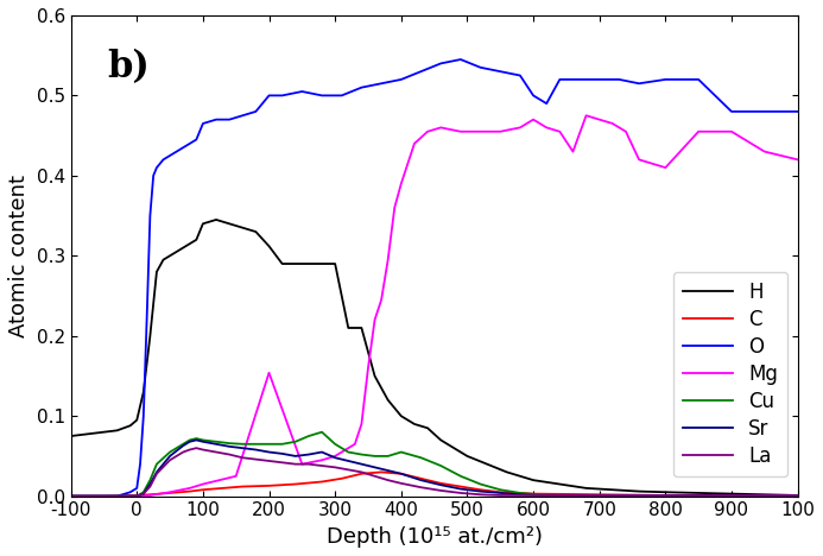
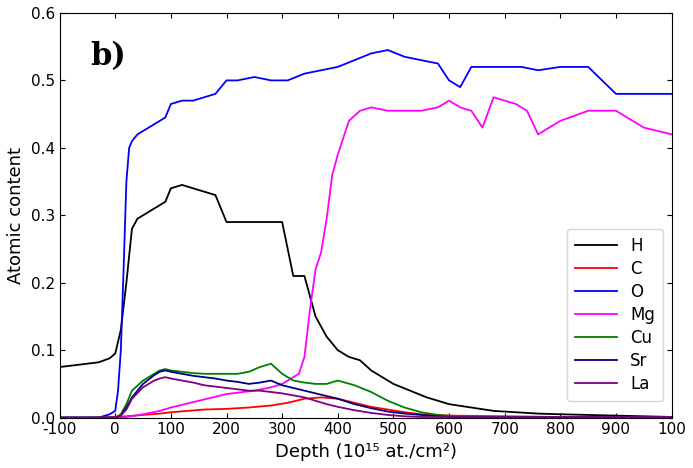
H/200: 0.312 -> 0.290
Mg/200: 0.154 -> 0.035
Mg/800: 0.410 -> 0.440
